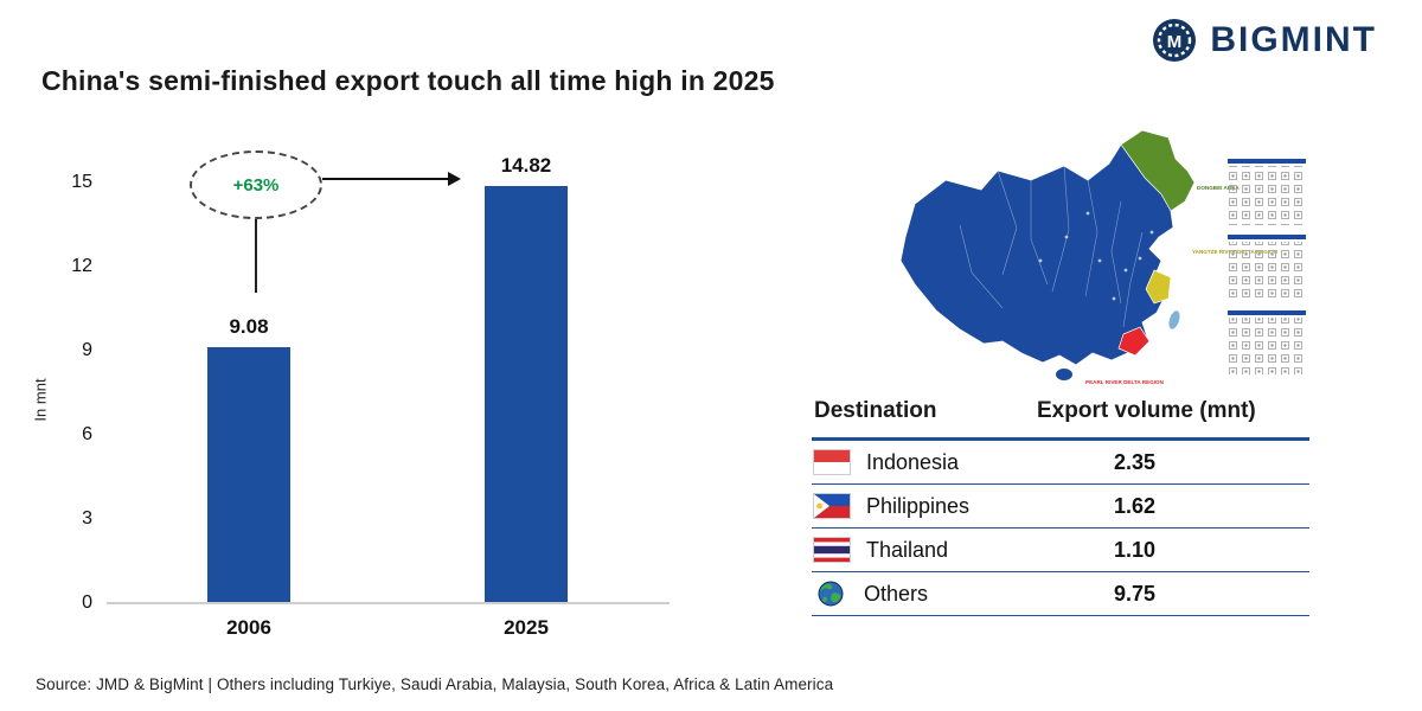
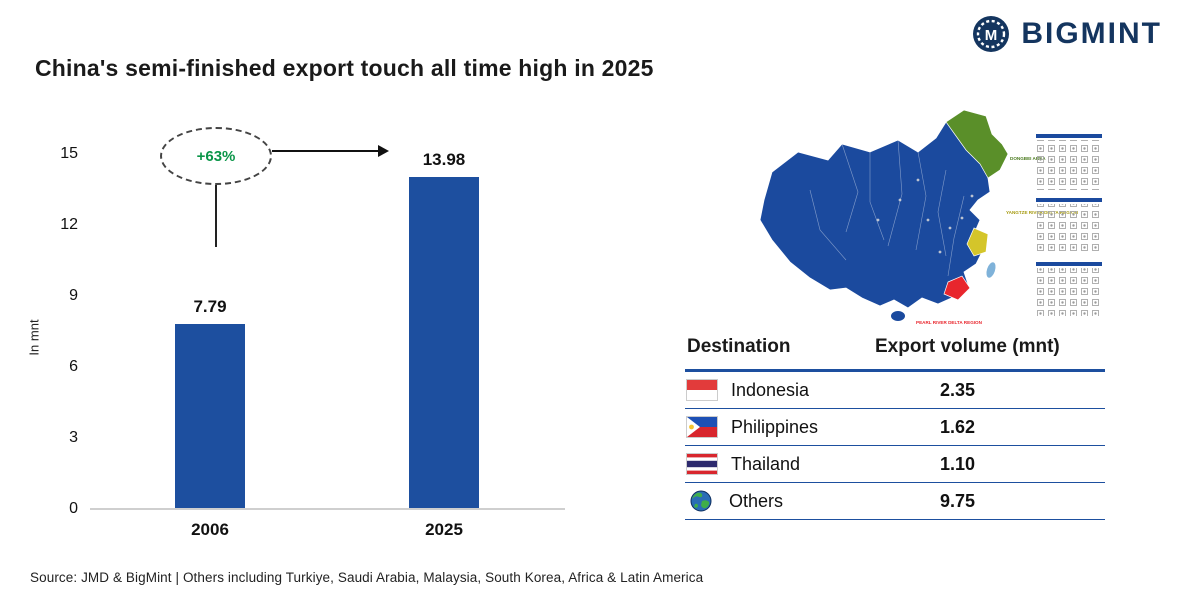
2006: 9.08 -> 7.79
2025: 14.82 -> 13.98
